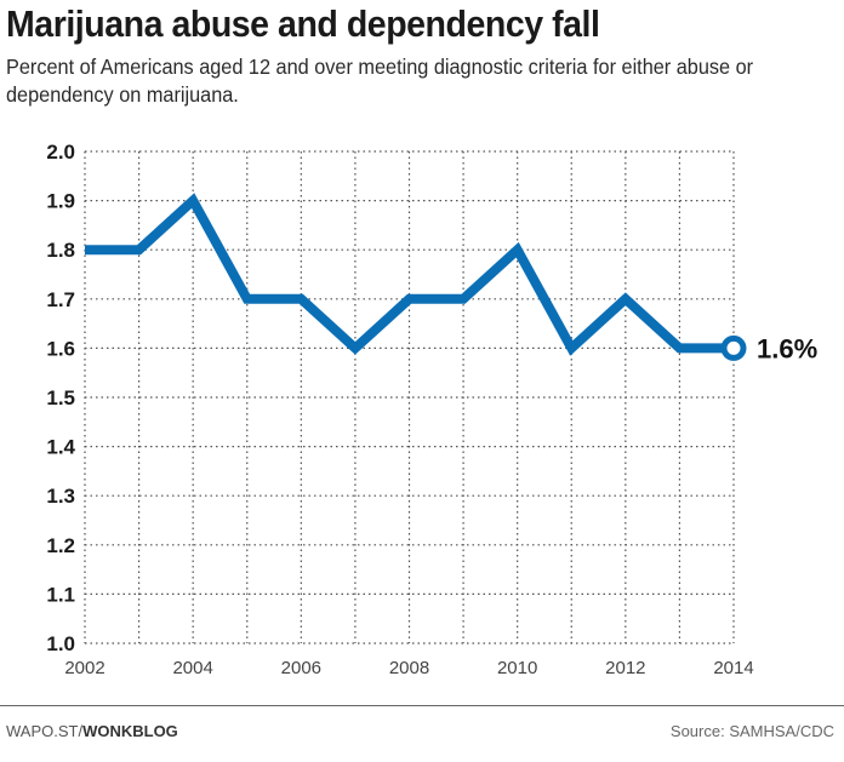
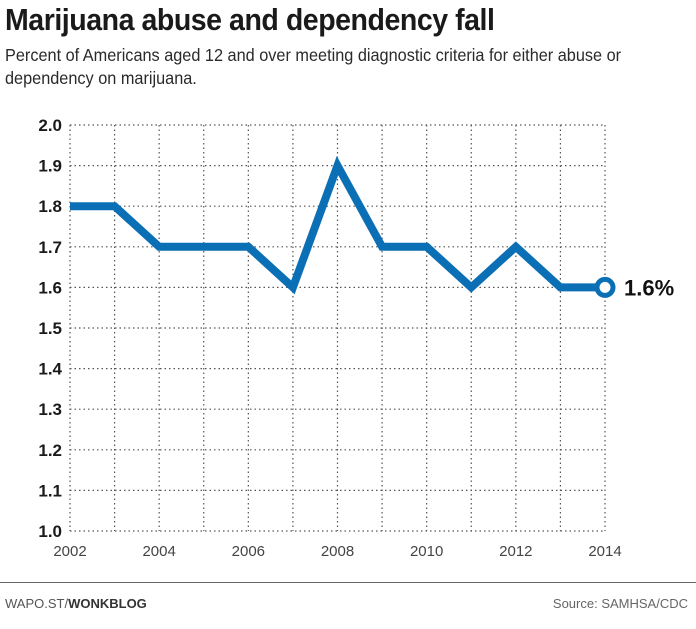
2004: 1.9 -> 1.7
2008: 1.7 -> 1.9
2010: 1.8 -> 1.7
